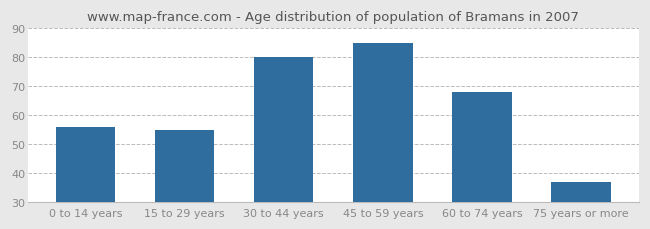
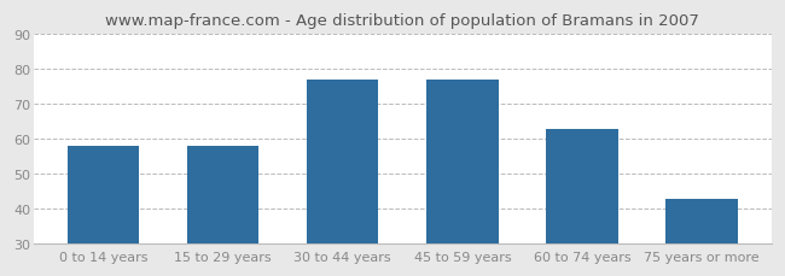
0 to 14 years: 56 -> 58
15 to 29 years: 55 -> 58
30 to 44 years: 80 -> 77
45 to 59 years: 85 -> 77
60 to 74 years: 68 -> 63
75 years or more: 37 -> 43
